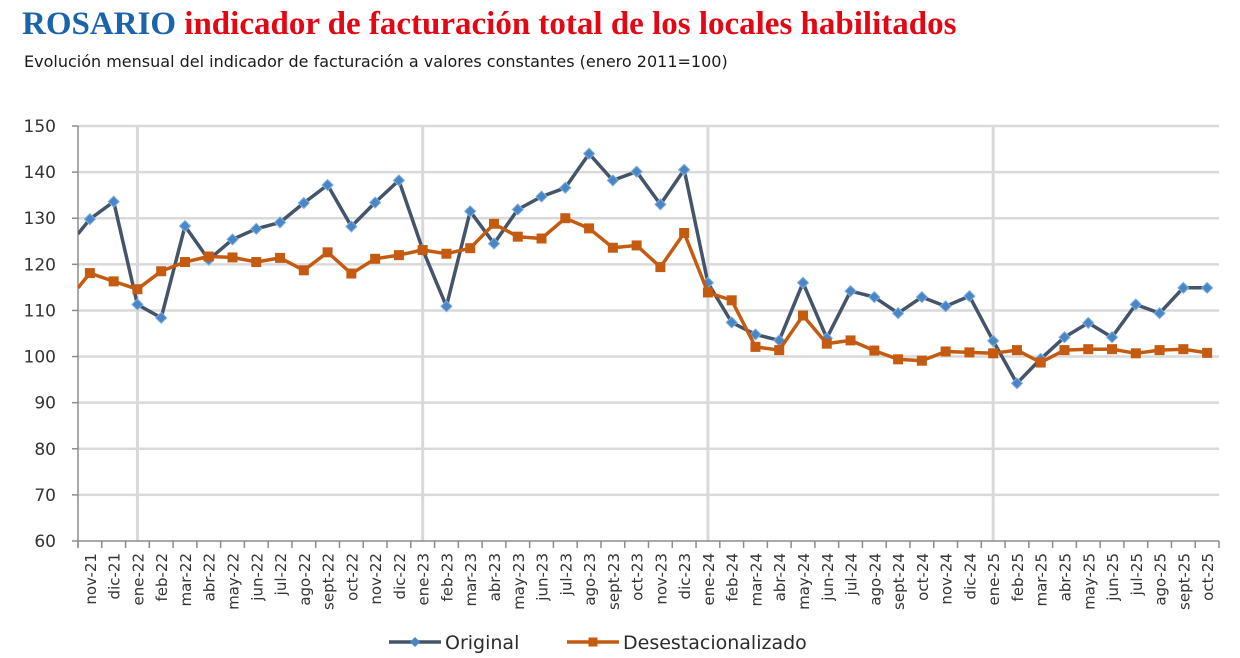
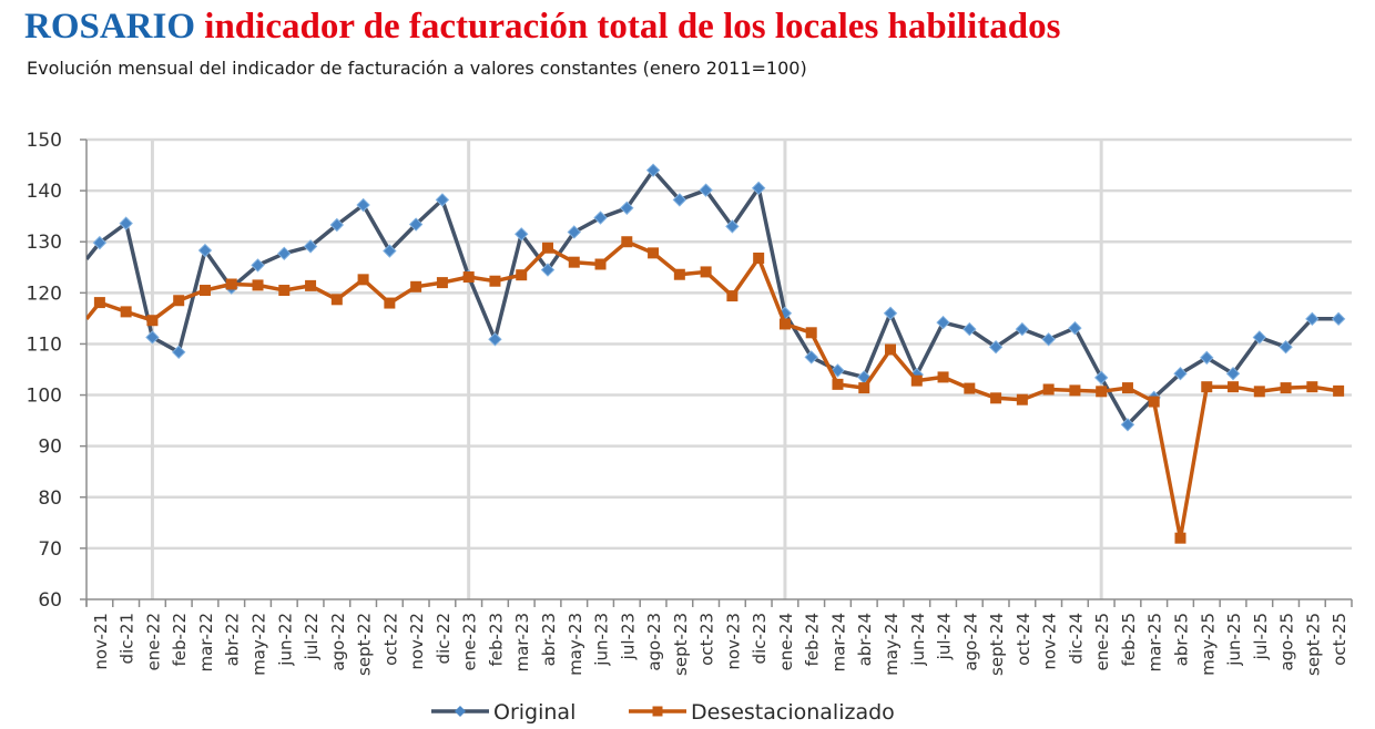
Desestacionalizado/abr-25: 101 -> 72
